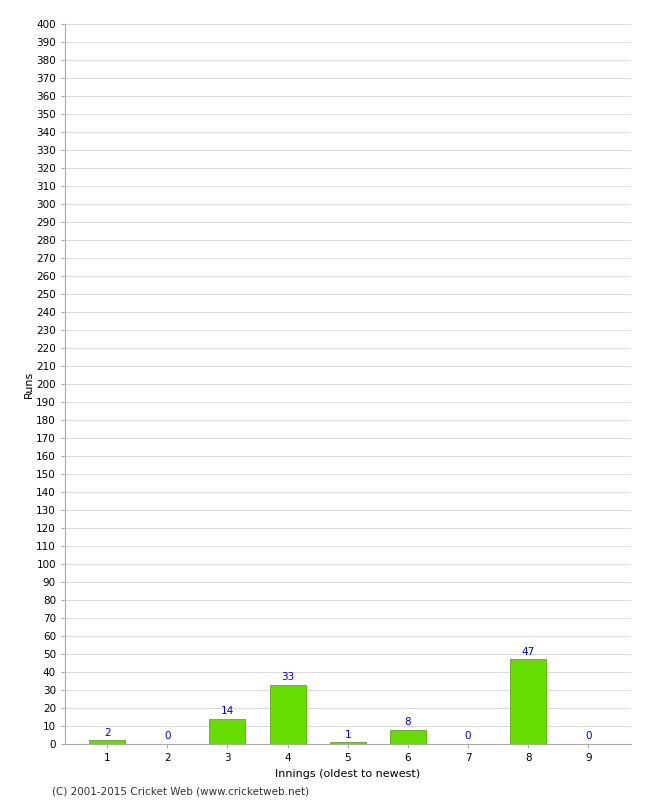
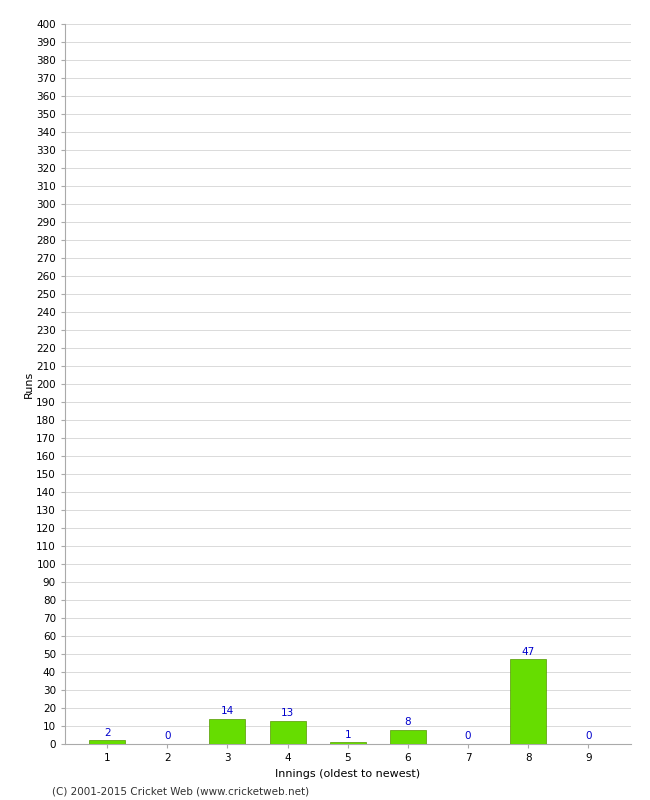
4: 33 -> 13
